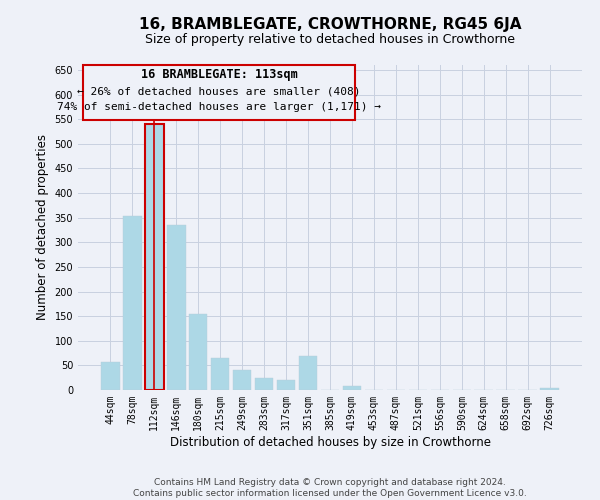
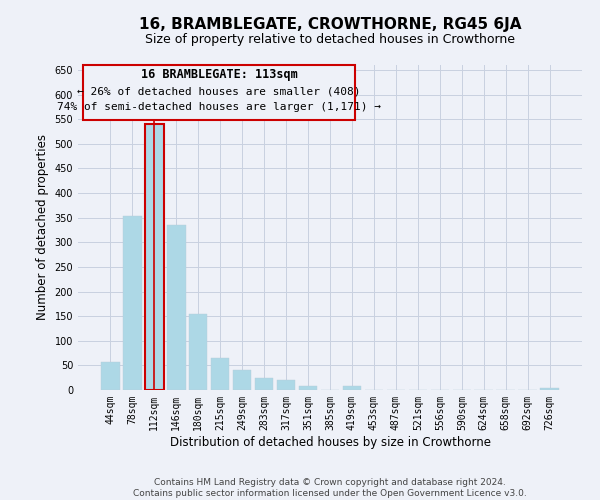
351sqm: 70 -> 8
